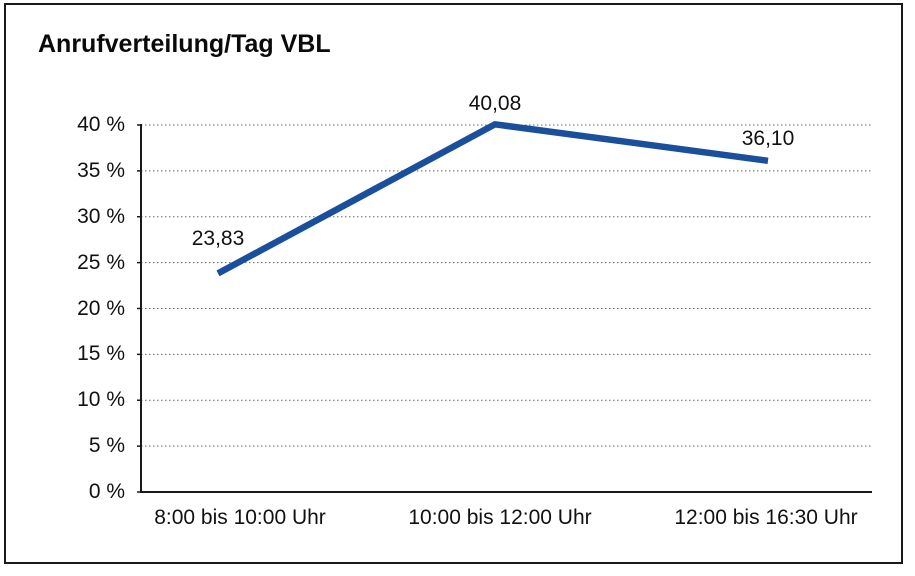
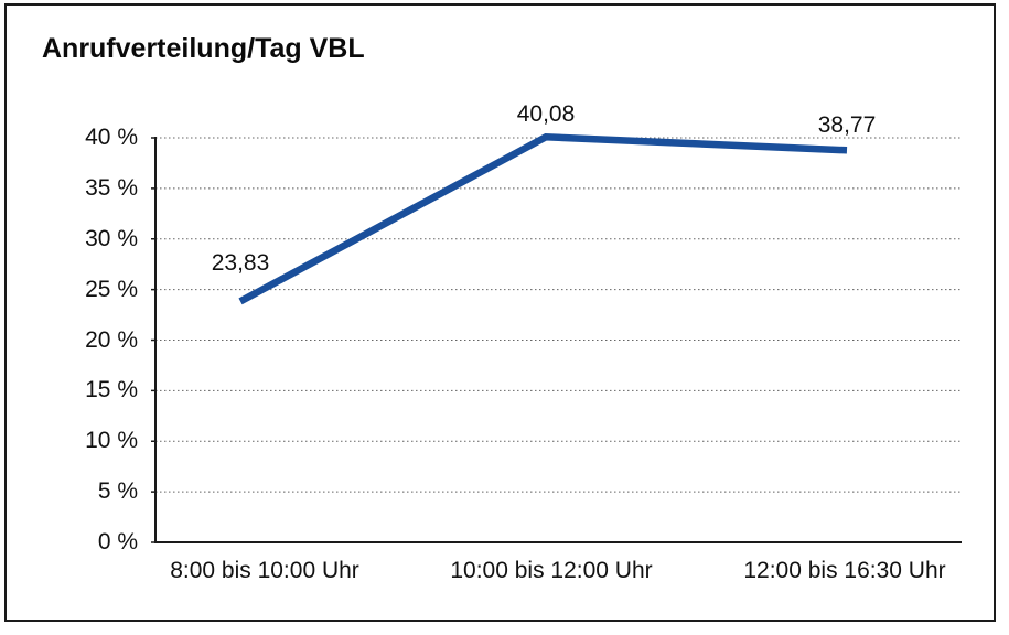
12:00 bis 16:30 Uhr: 36,10 -> 38,77
